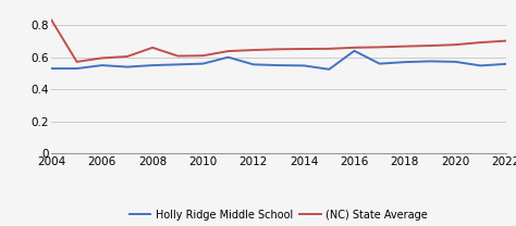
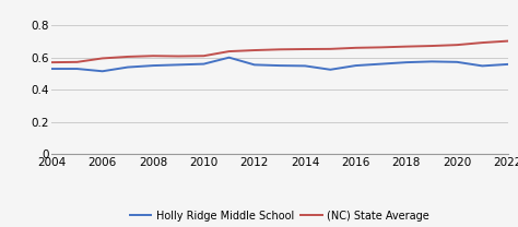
(NC) State Average/2004: 0.83 -> 0.57
Holly Ridge Middle School/2006: 0.55 -> 0.52
(NC) State Average/2008: 0.66 -> 0.61
Holly Ridge Middle School/2016: 0.64 -> 0.55
